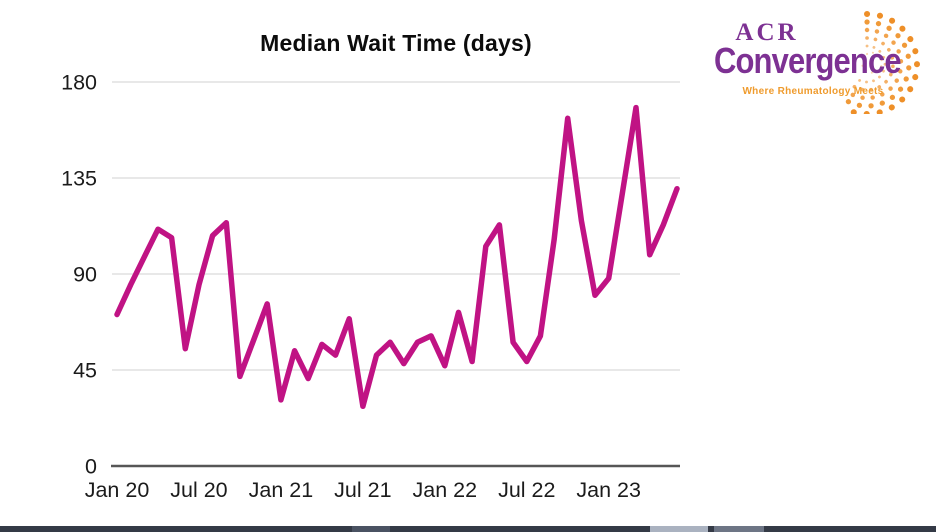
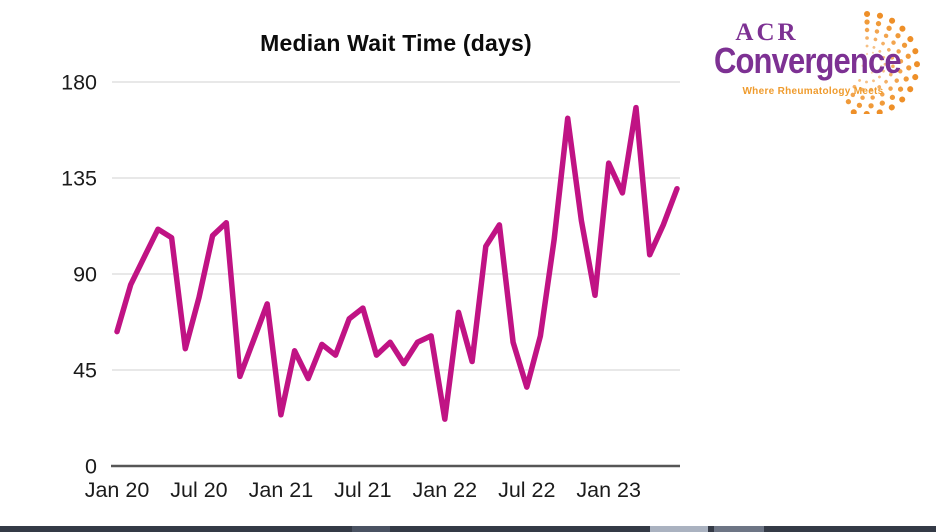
Jan 20: 71 -> 63
Jul 20: 85 -> 79
Jan 21: 31 -> 24
Jul 21: 28 -> 74
Jan 22: 47 -> 22
Jul 22: 49 -> 37
Jan 23: 88 -> 142
